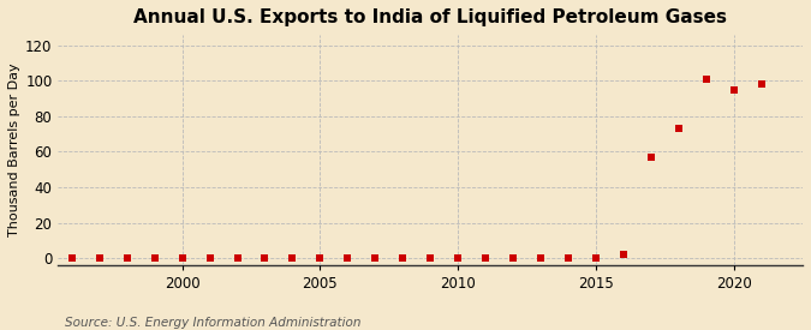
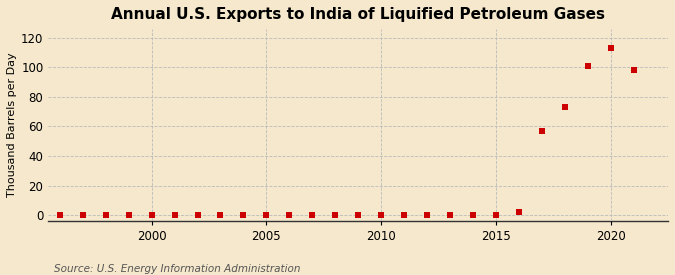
2020: 95 -> 113
